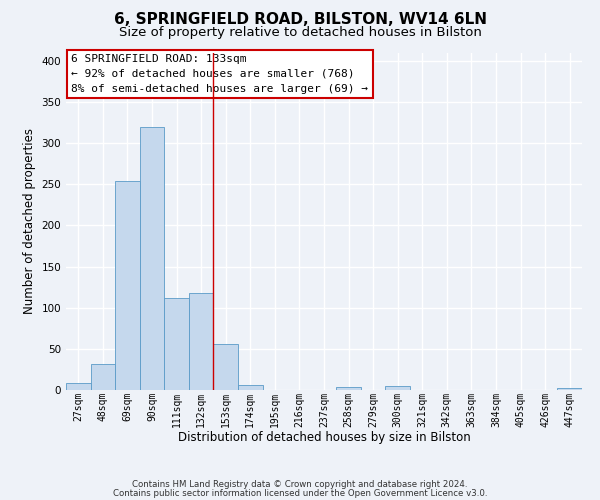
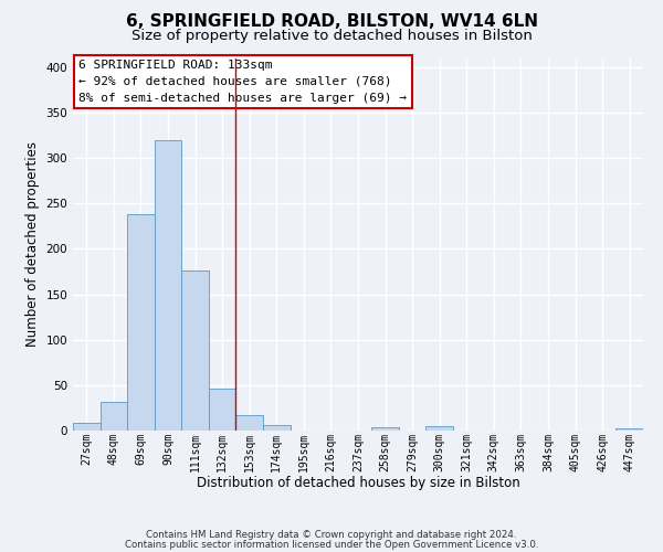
69sqm: 254 -> 238
111sqm: 112 -> 176
132sqm: 118 -> 46
153sqm: 56 -> 17
